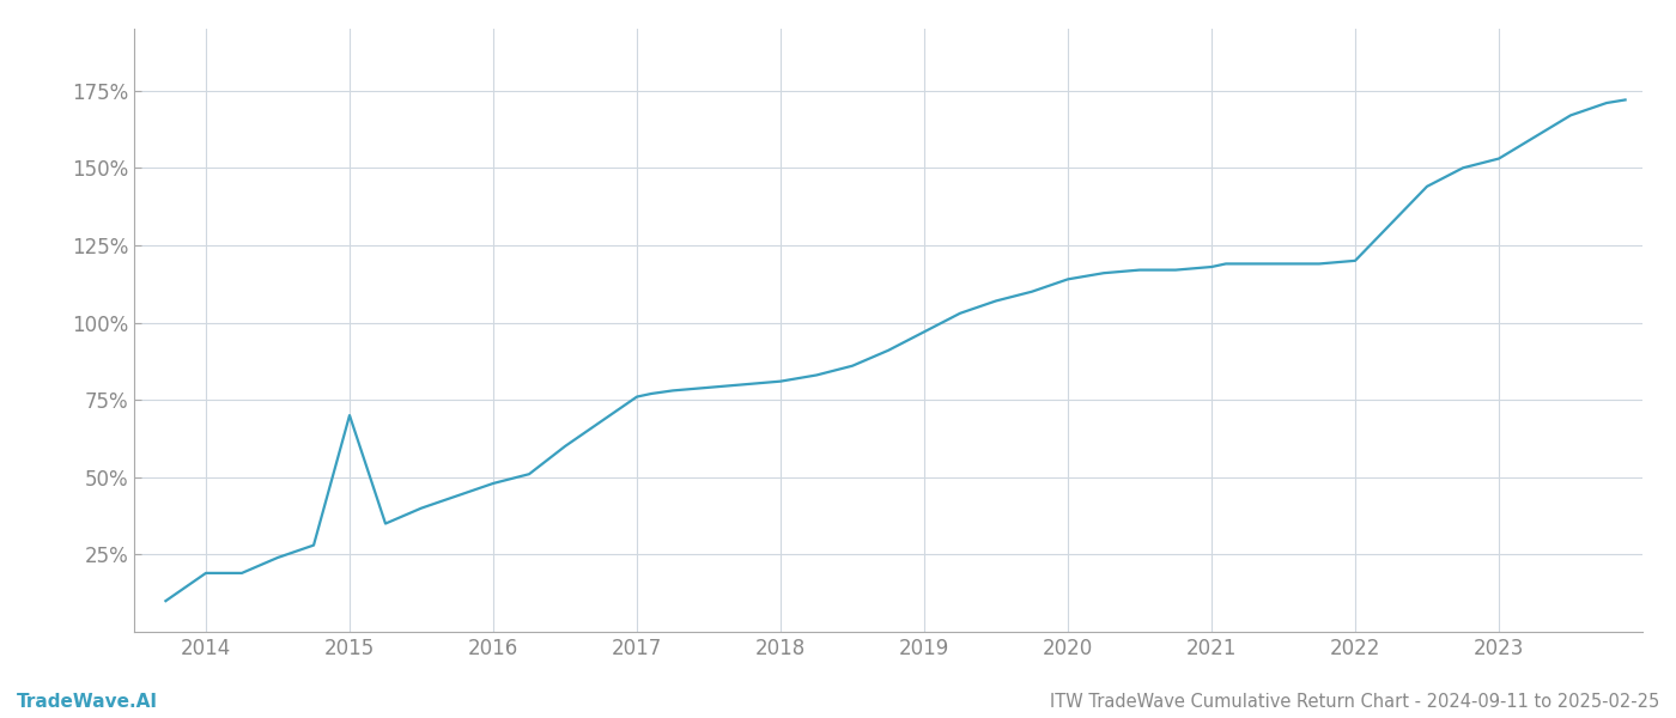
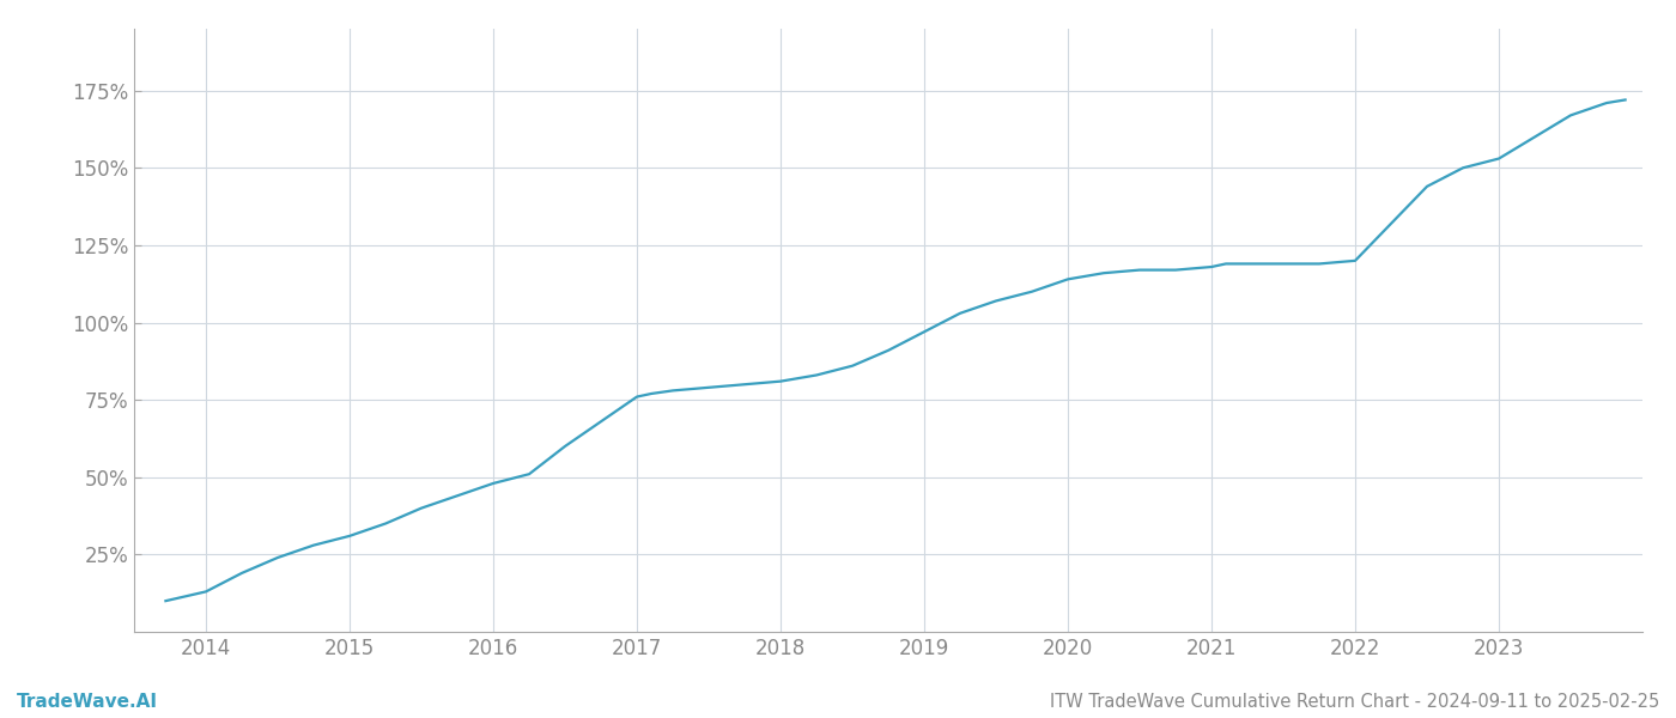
2014: 19% -> 13%
2015: 70% -> 31%
